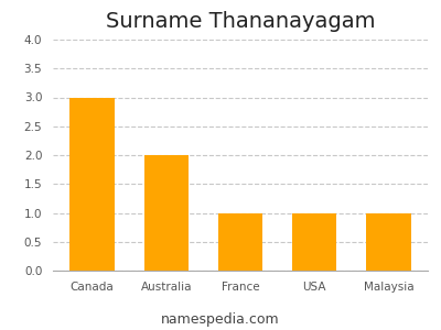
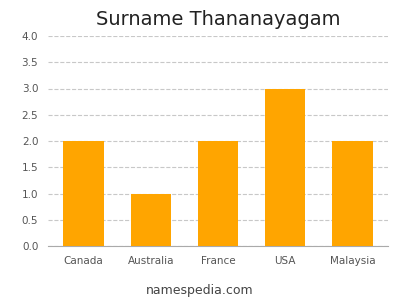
Canada: 3 -> 2
Australia: 2 -> 1
France: 1 -> 2
USA: 1 -> 3
Malaysia: 1 -> 2
